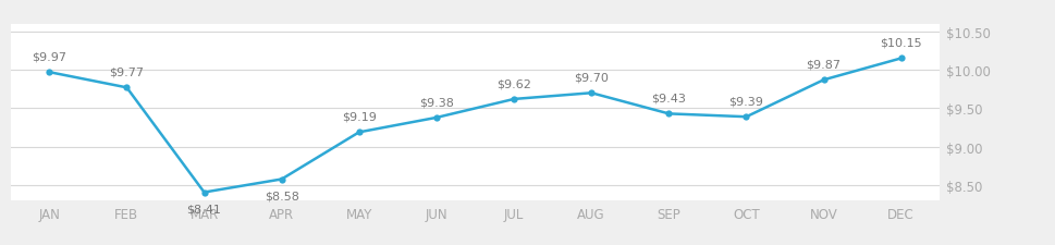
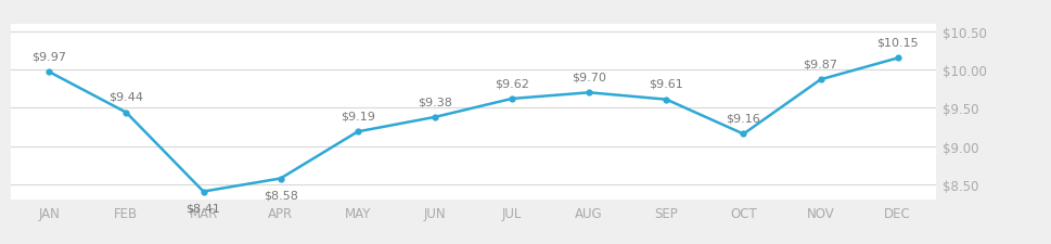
FEB: $9.77 -> $9.44
SEP: $9.43 -> $9.61
OCT: $9.39 -> $9.16
